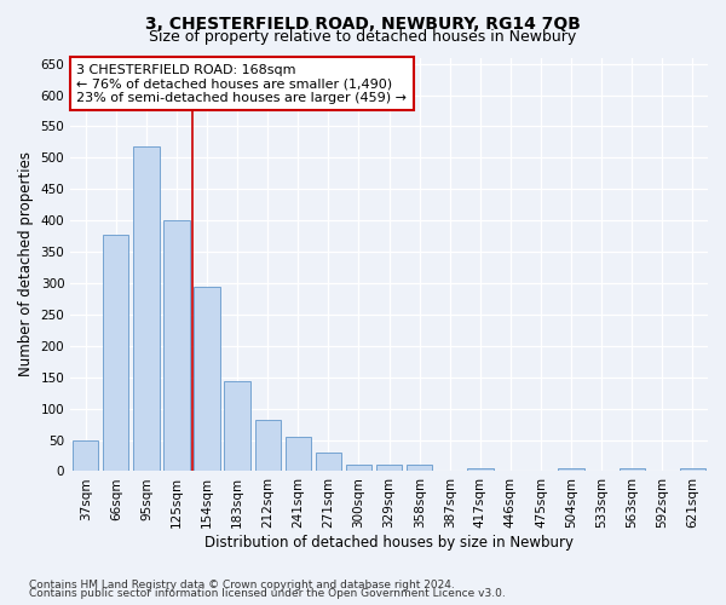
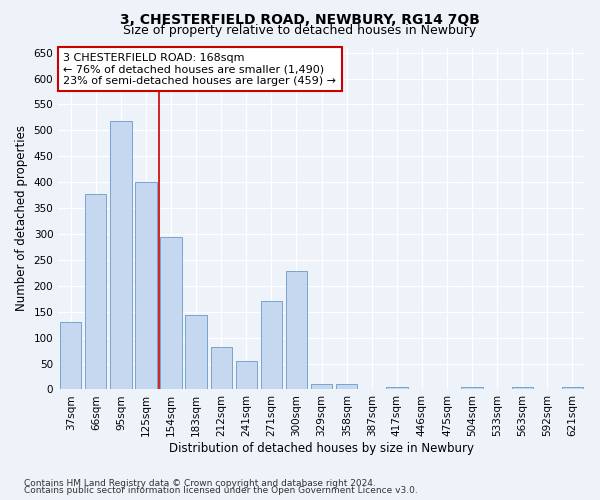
37sqm: 50 -> 130
271sqm: 29 -> 170
300sqm: 11 -> 228
